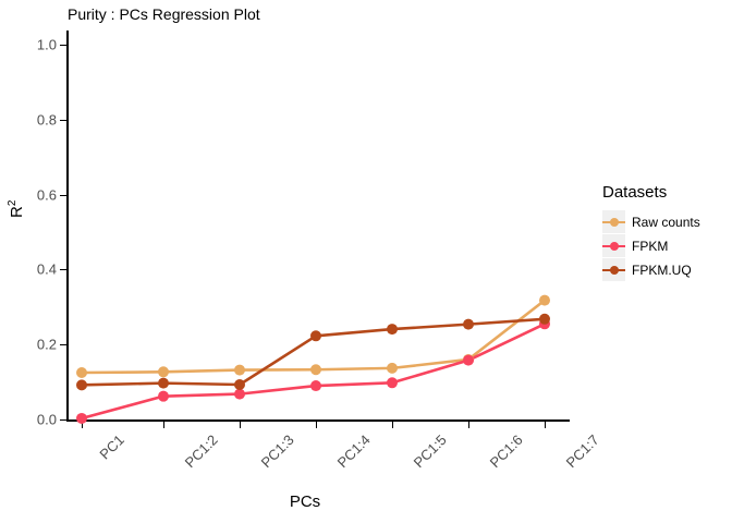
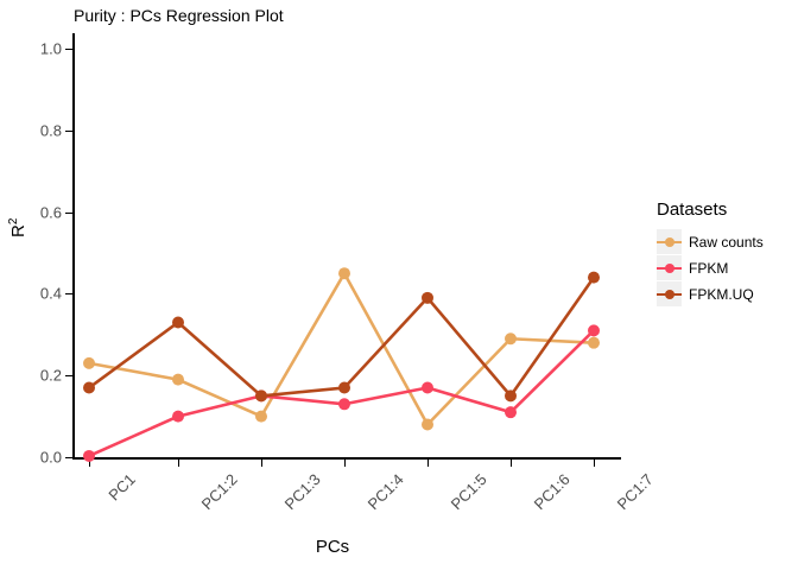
Raw counts/PC1: 0.12 -> 0.23
FPKM.UQ/PC1: 0.09 -> 0.17
Raw counts/PC1:2: 0.13 -> 0.19
FPKM/PC1:2: 0.06 -> 0.10
FPKM.UQ/PC1:2: 0.10 -> 0.33
Raw counts/PC1:3: 0.13 -> 0.10
FPKM/PC1:3: 0.07 -> 0.15
FPKM.UQ/PC1:3: 0.09 -> 0.15
Raw counts/PC1:4: 0.13 -> 0.45
FPKM/PC1:4: 0.09 -> 0.13
FPKM.UQ/PC1:4: 0.22 -> 0.17
Raw counts/PC1:5: 0.14 -> 0.08
FPKM/PC1:5: 0.10 -> 0.17
FPKM.UQ/PC1:5: 0.24 -> 0.39
Raw counts/PC1:6: 0.16 -> 0.29
FPKM/PC1:6: 0.16 -> 0.11
FPKM.UQ/PC1:6: 0.25 -> 0.15
Raw counts/PC1:7: 0.32 -> 0.28
FPKM/PC1:7: 0.26 -> 0.31
FPKM.UQ/PC1:7: 0.27 -> 0.44
